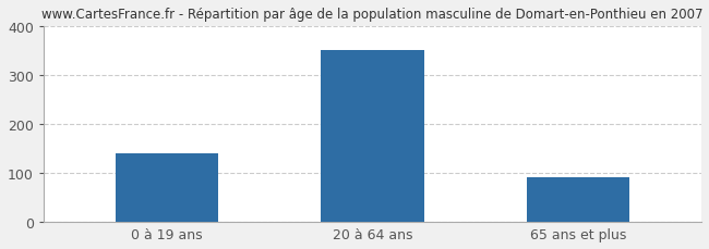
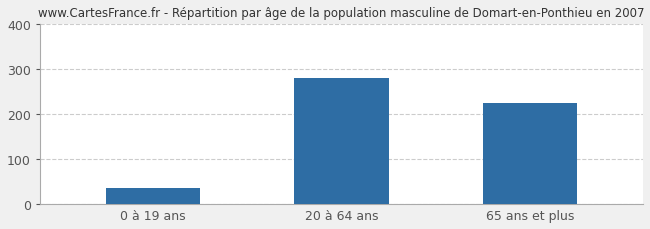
0 à 19 ans: 140 -> 35
20 à 64 ans: 352 -> 280
65 ans et plus: 92 -> 225
